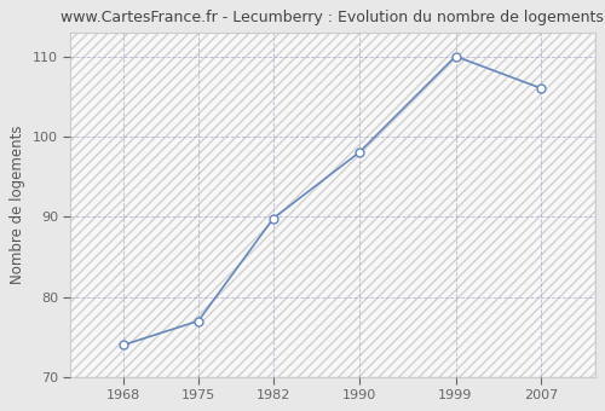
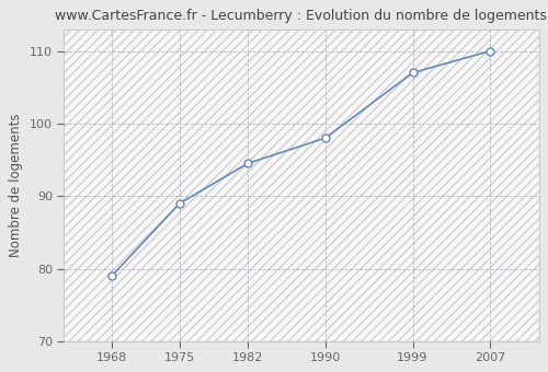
1968: 74.0 -> 79.0
1975: 77.0 -> 89.0
1982: 89.8 -> 94.5
1999: 110.0 -> 107.0
2007: 106.0 -> 110.0
